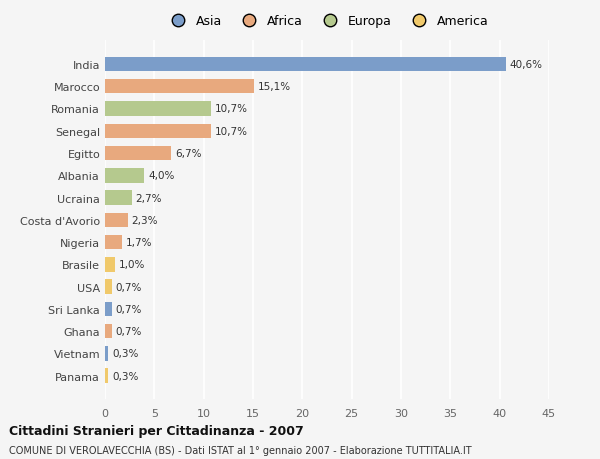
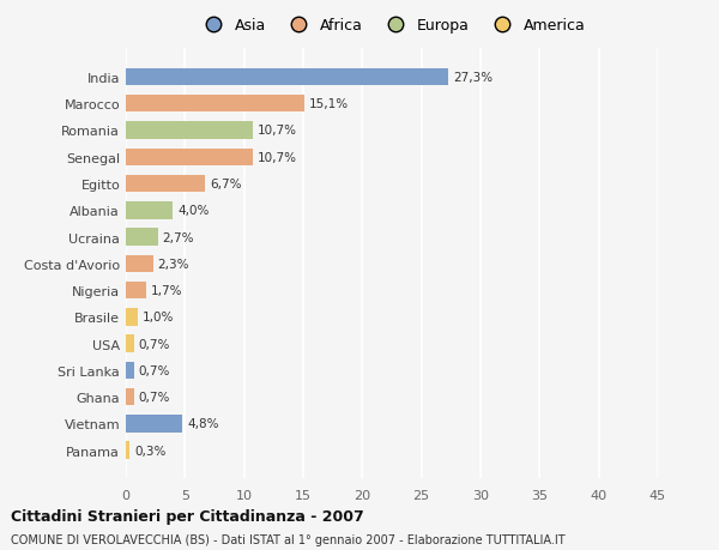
India: 40,6% -> 27,3%
Vietnam: 0,3% -> 4,8%
